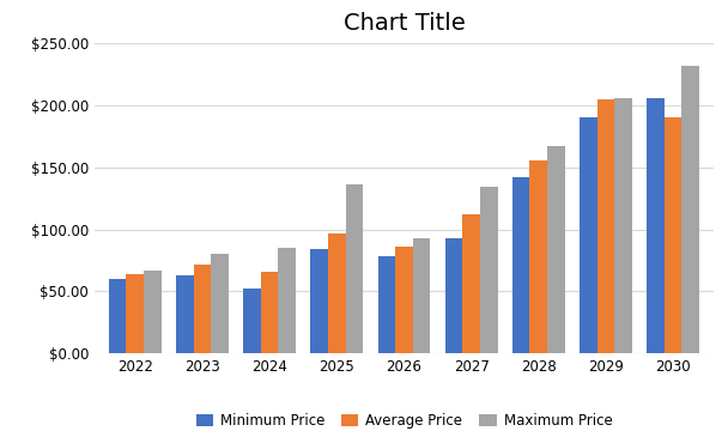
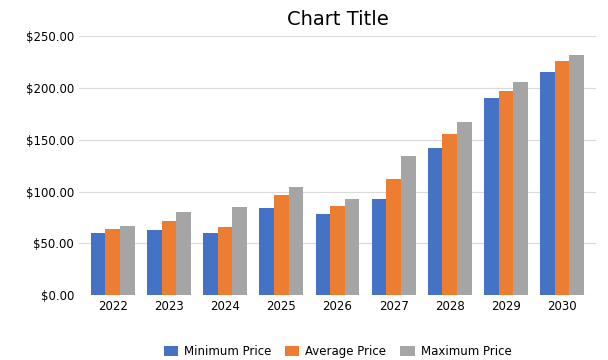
Minimum Price/2024: $52 -> $60
Maximum Price/2025: $136 -> $104
Average Price/2029: $205 -> $197
Minimum Price/2030: $206 -> $215
Average Price/2030: $190 -> $226
